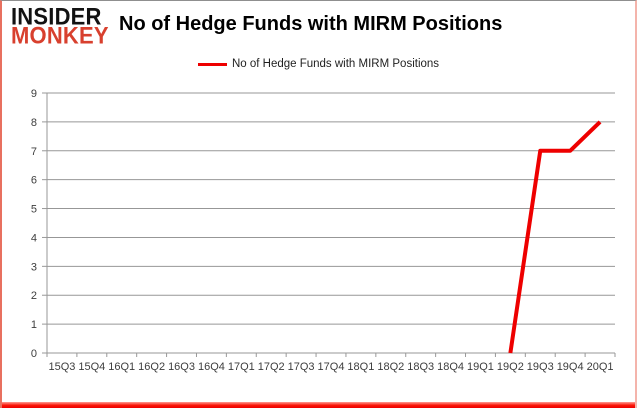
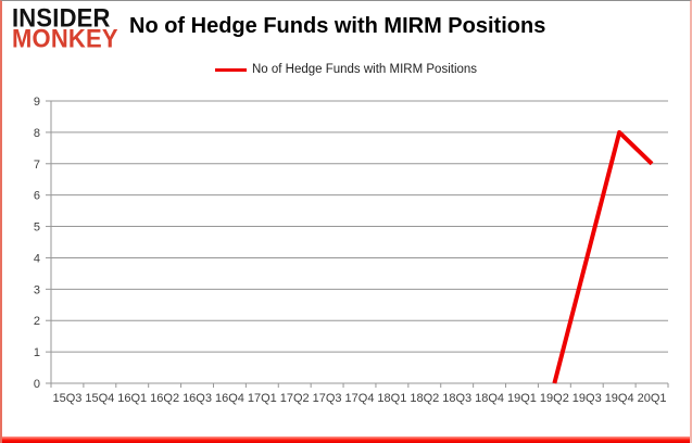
19Q3: 7 -> 4
19Q4: 7 -> 8
20Q1: 8 -> 7
